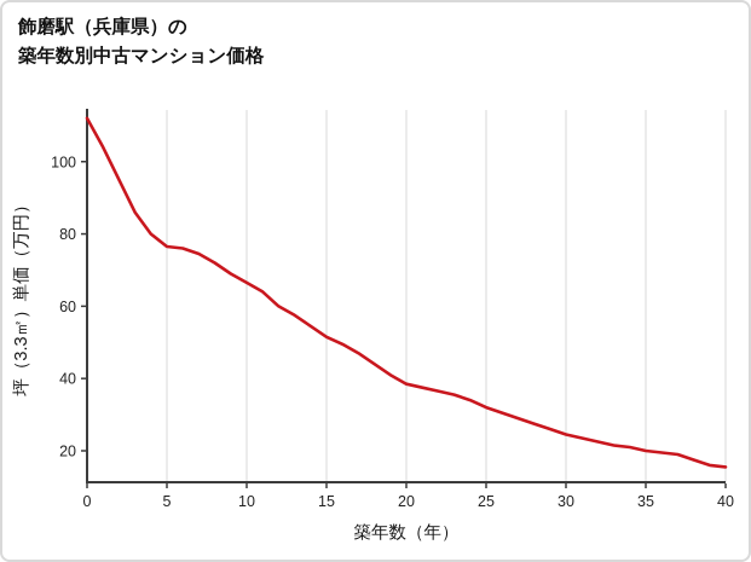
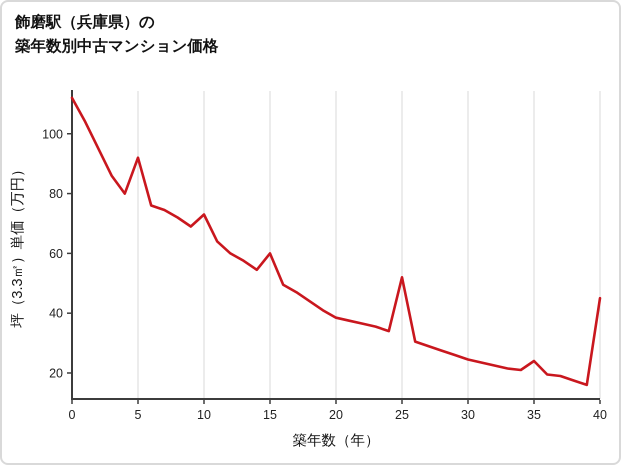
5: 76 -> 92
10: 66 -> 73
15: 52 -> 60
25: 32 -> 52
35: 20 -> 24
40: 16 -> 45
